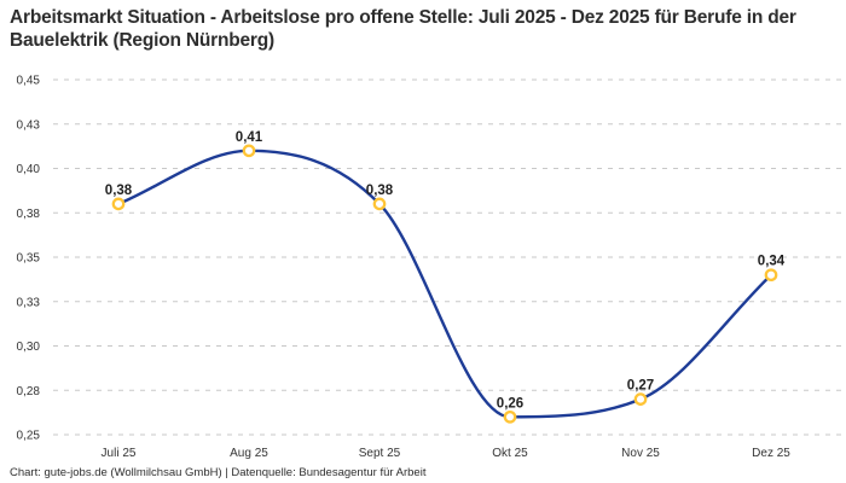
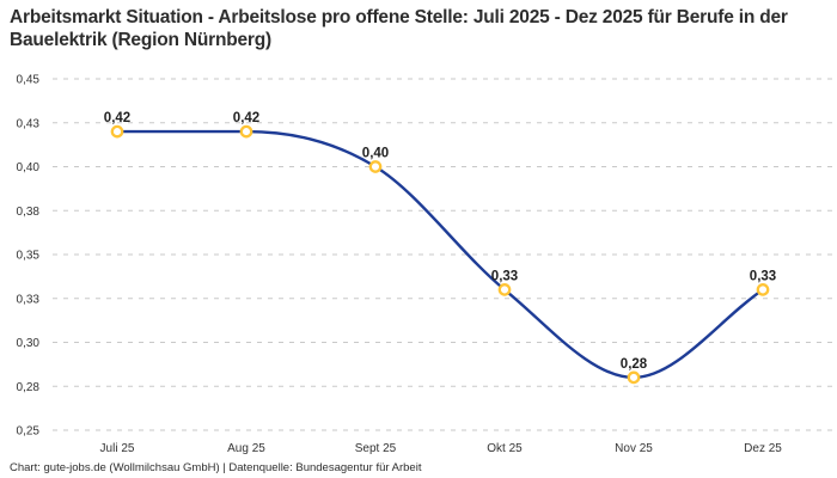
Juli 25: 0,38 -> 0,42
Aug 25: 0,41 -> 0,42
Sept 25: 0,38 -> 0,40
Okt 25: 0,26 -> 0,33
Nov 25: 0,27 -> 0,28
Dez 25: 0,34 -> 0,33
